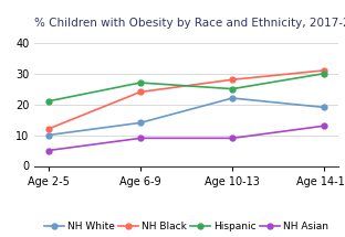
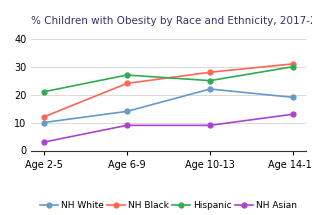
NH Asian/Age 2-5: 5 -> 3
